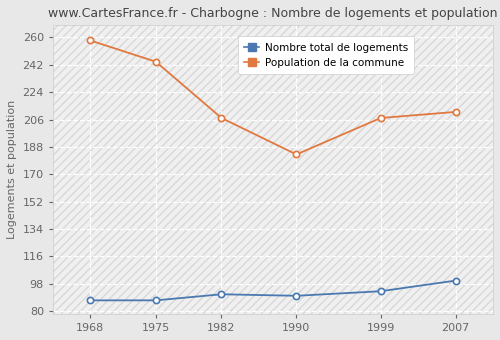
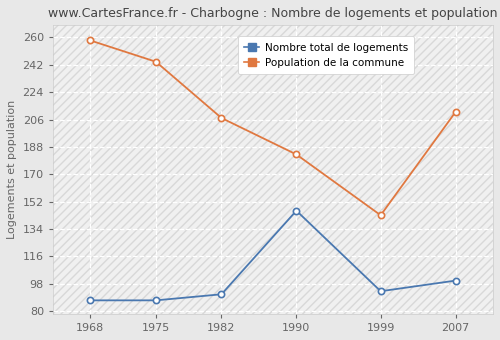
Nombre total de logements/1990: 90 -> 146
Population de la commune/1999: 207 -> 143
